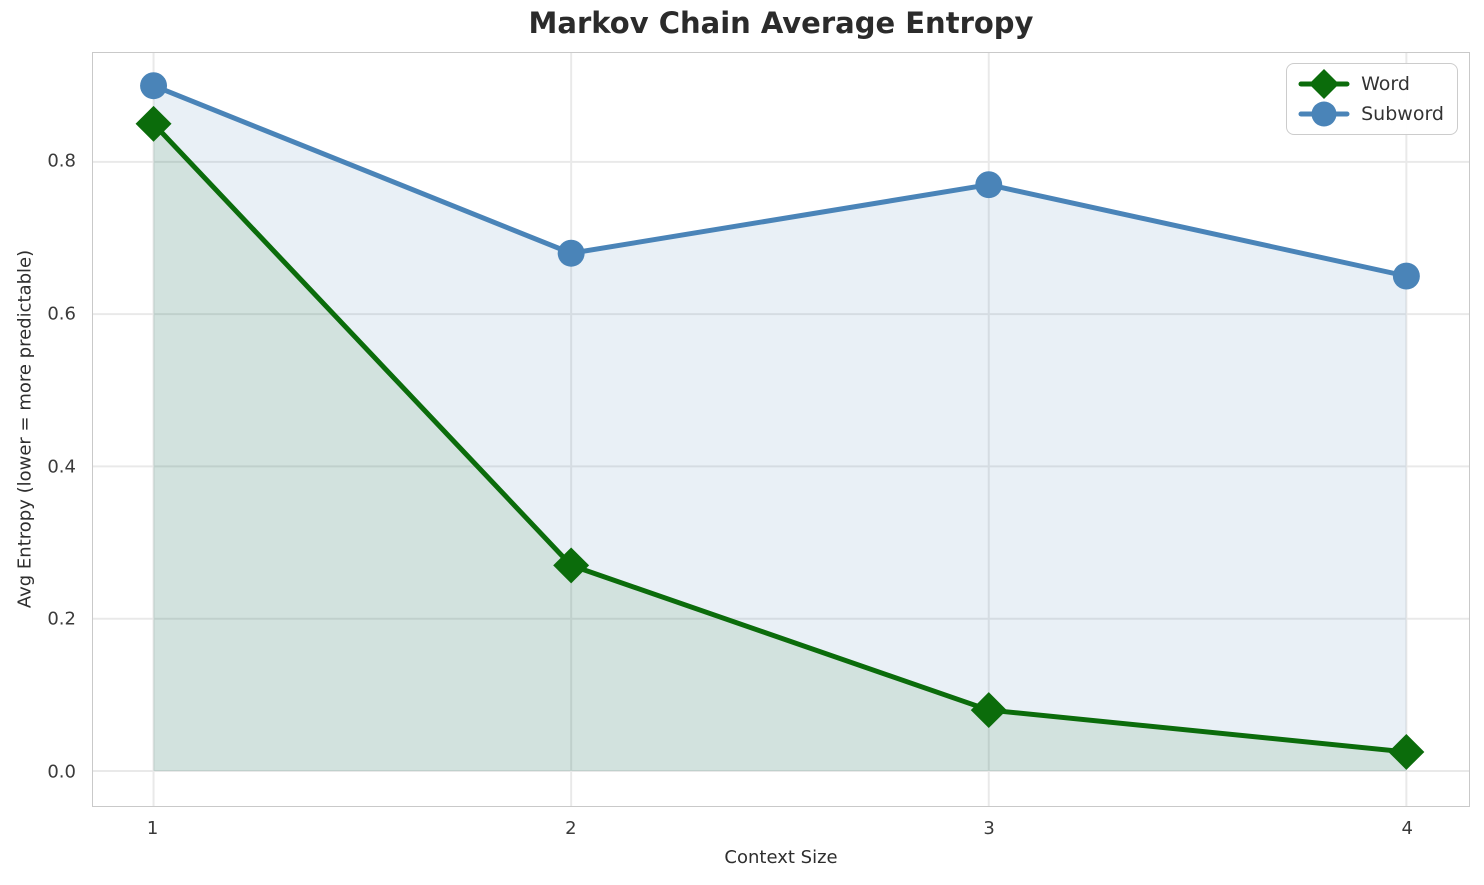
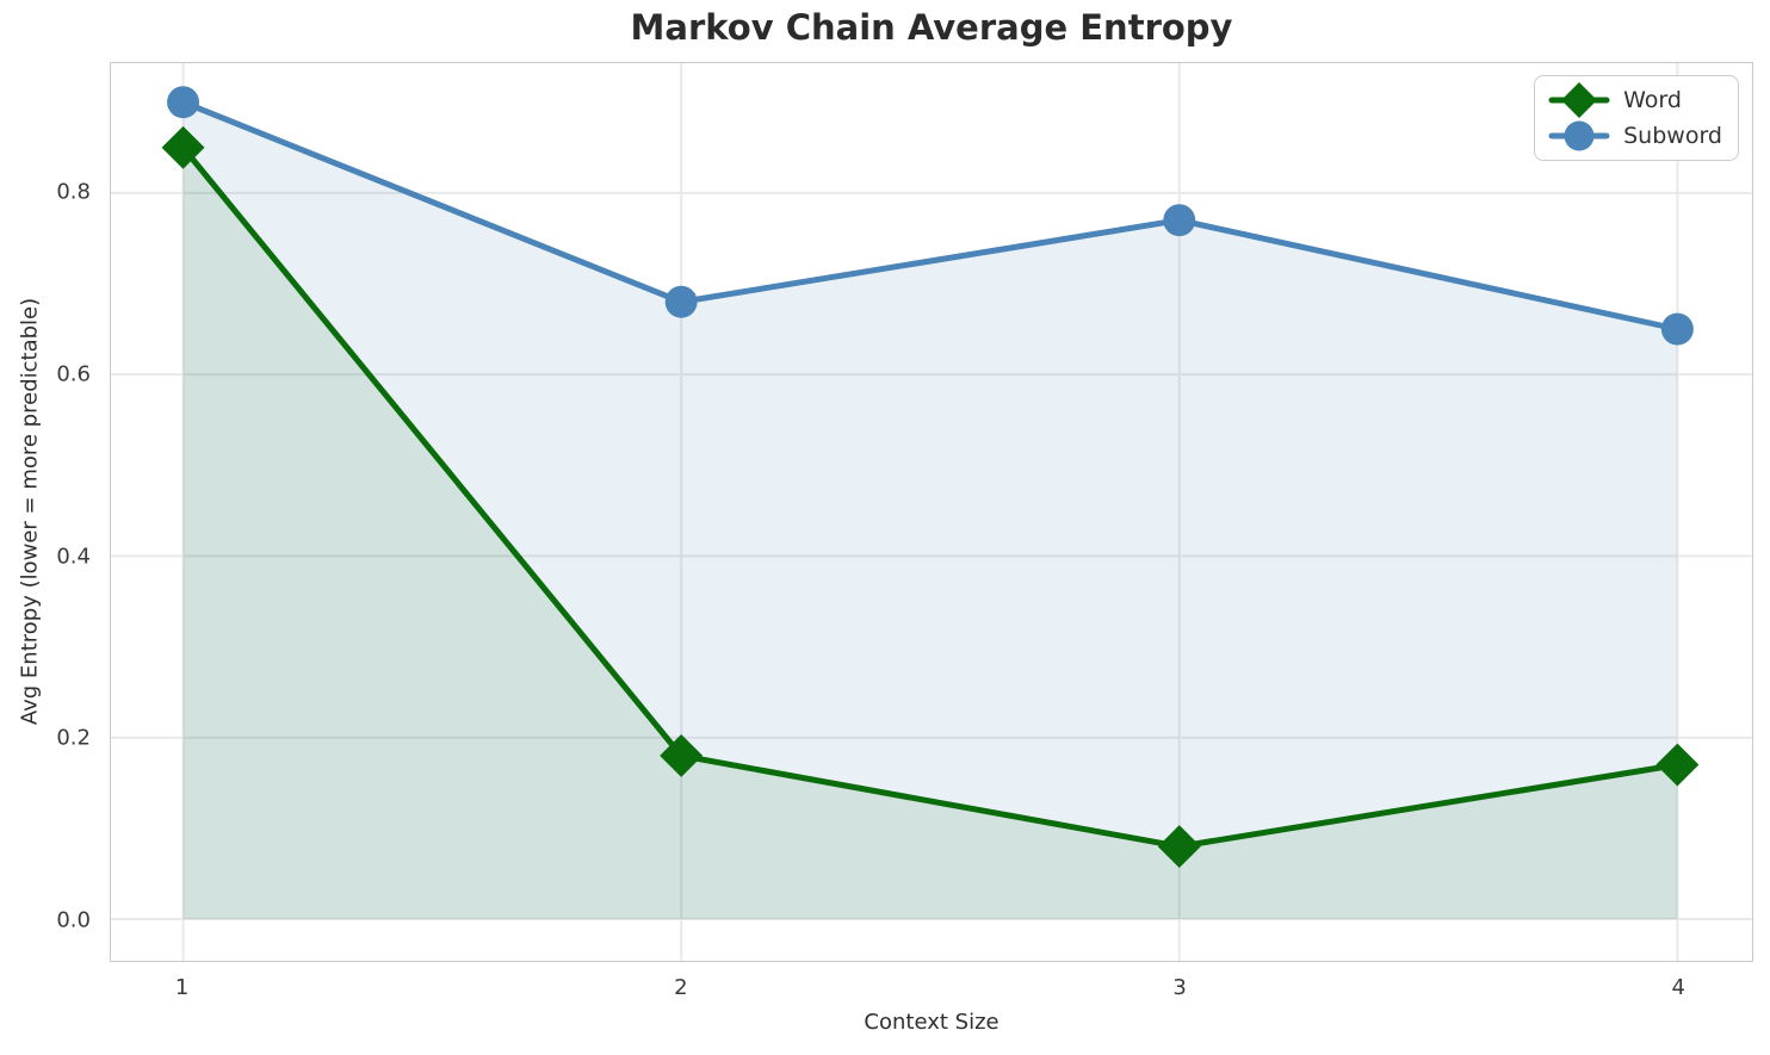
Word/2: 0.27 -> 0.18
Word/4: 0.03 -> 0.17
